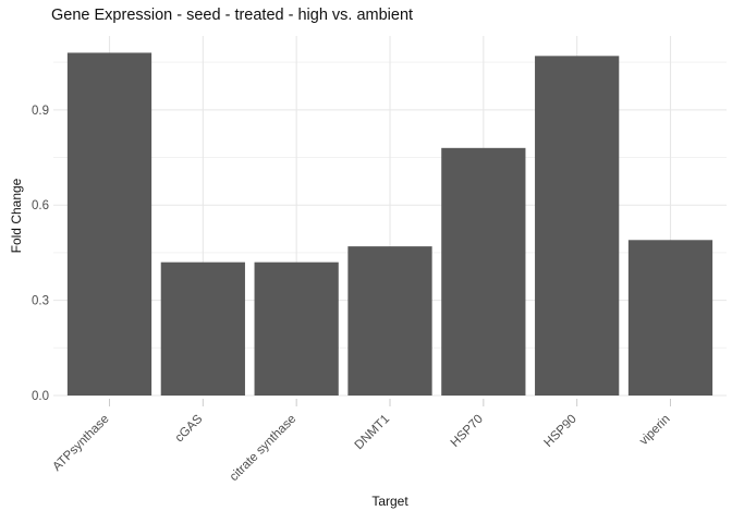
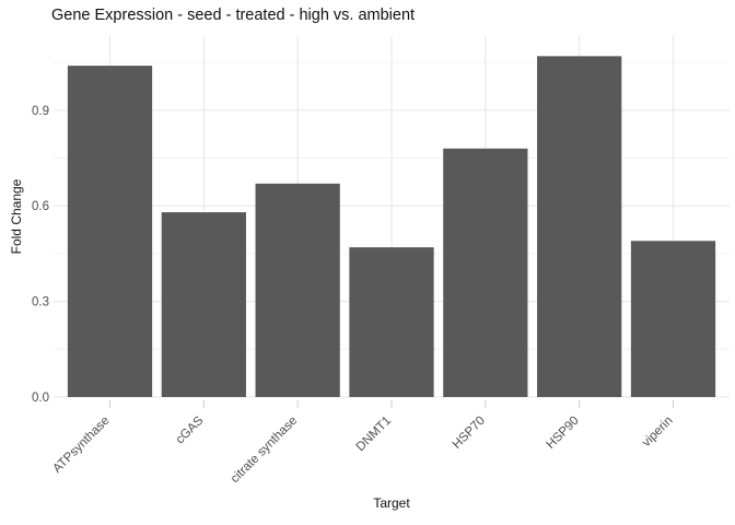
ATPsynthase: 1.08 -> 1.04
cGAS: 0.42 -> 0.58
citrate synthase: 0.42 -> 0.67
